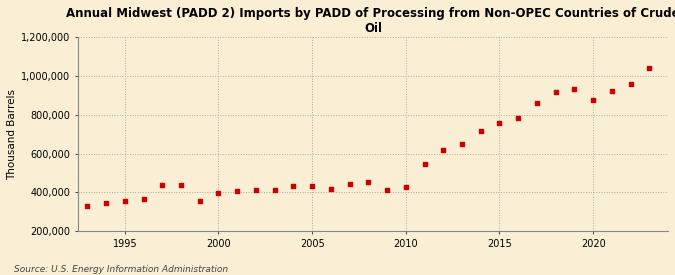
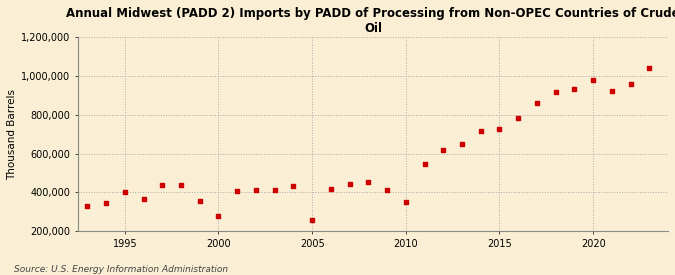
1995: 360,000 -> 400,000
2000: 400,000 -> 280,000
2005: 440,000 -> 260,000
2010: 430,000 -> 350,000
2015: 760,000 -> 730,000
2020: 880,000 -> 980,000
